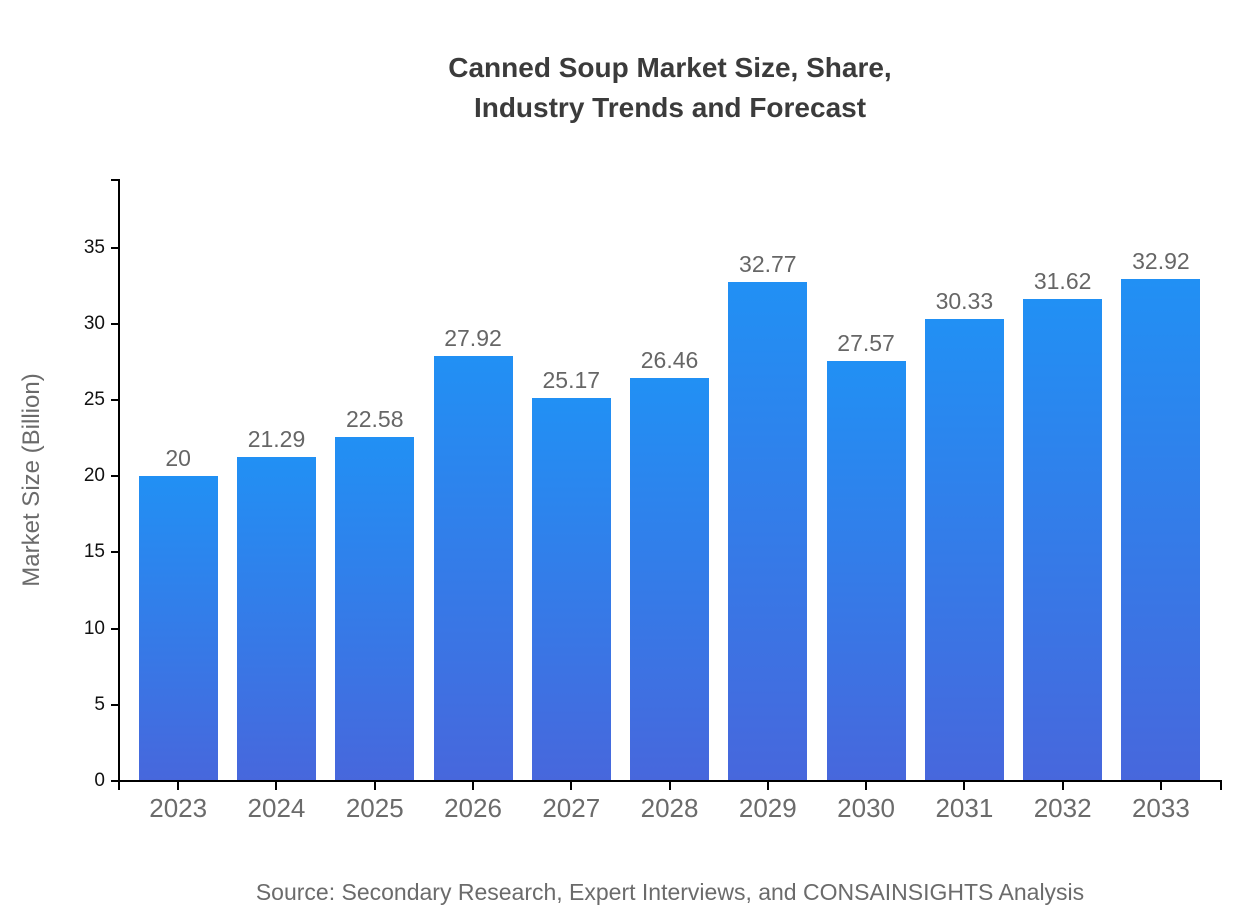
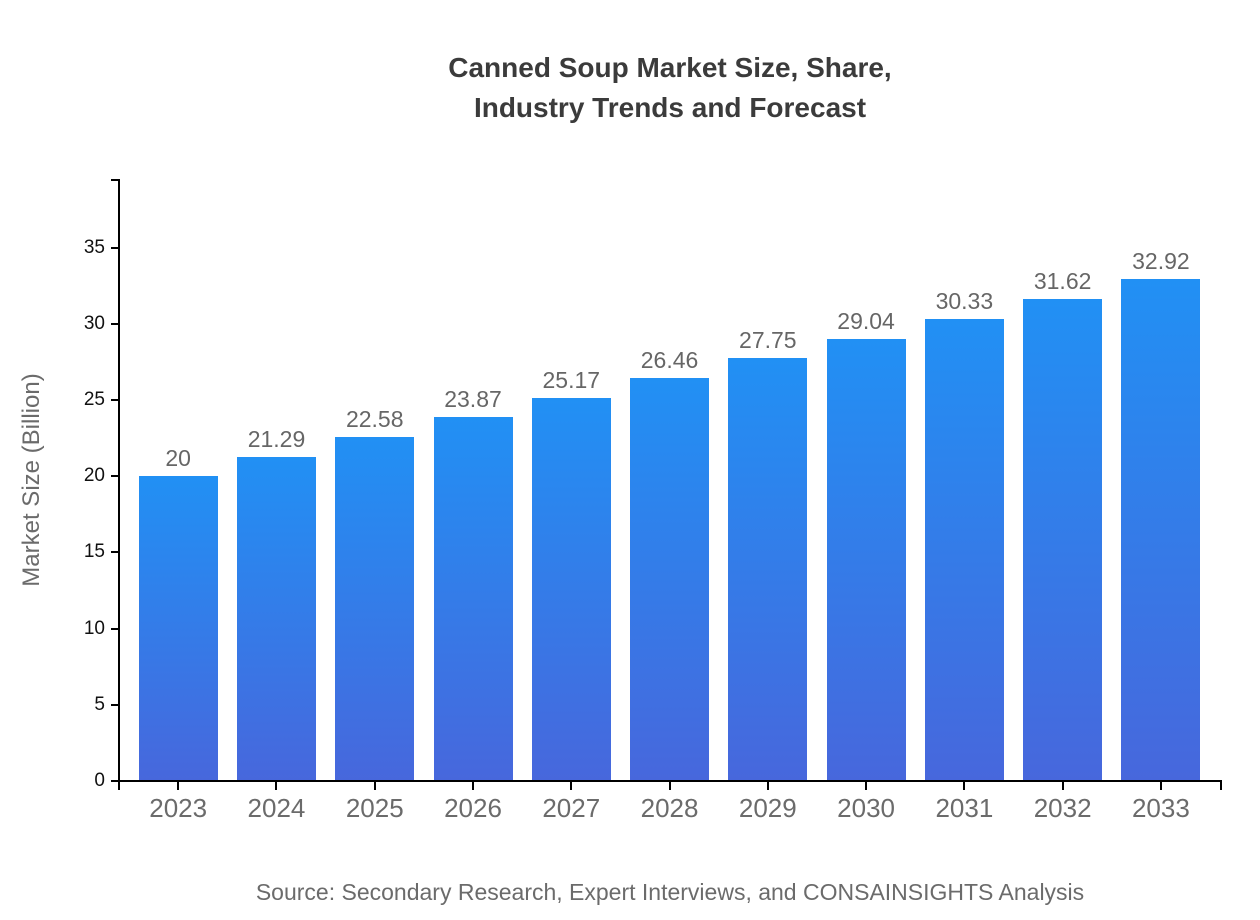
2026: 27.92 -> 23.87
2029: 32.77 -> 27.75
2030: 27.57 -> 29.04
